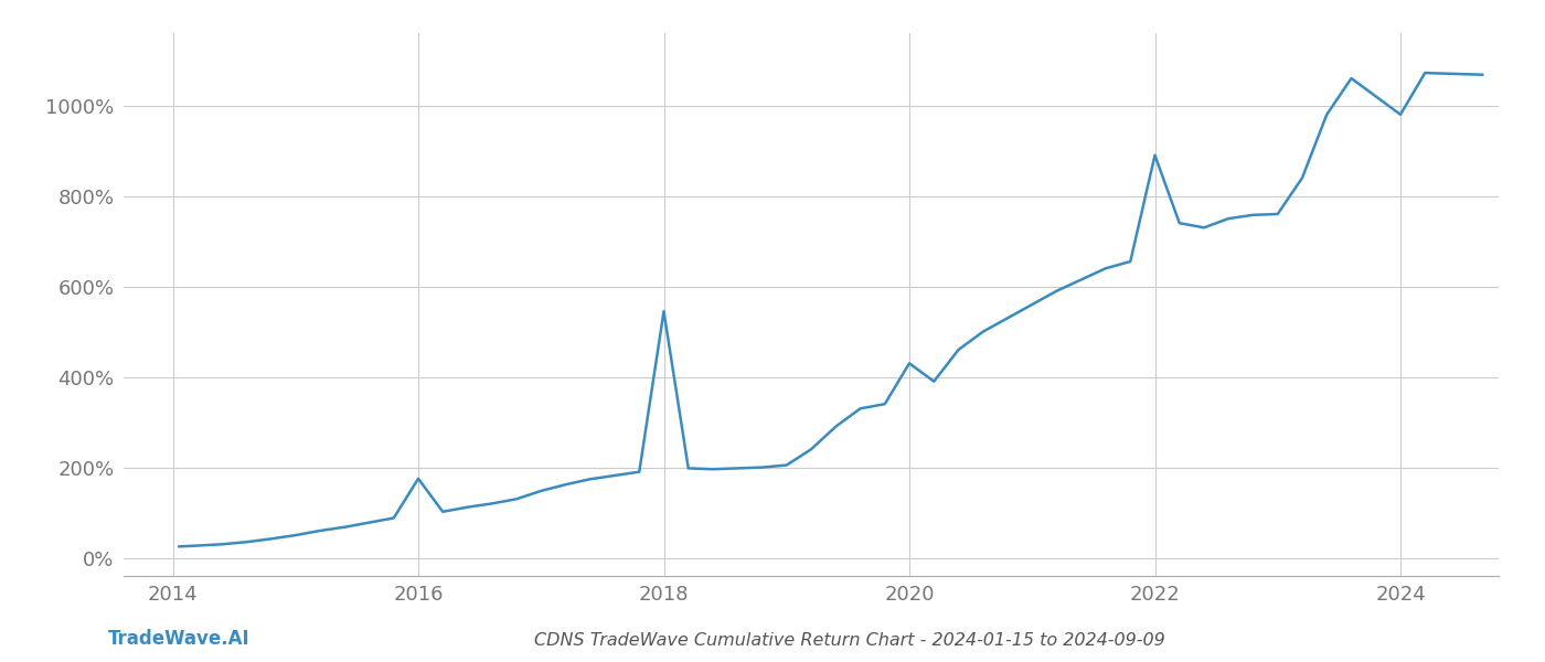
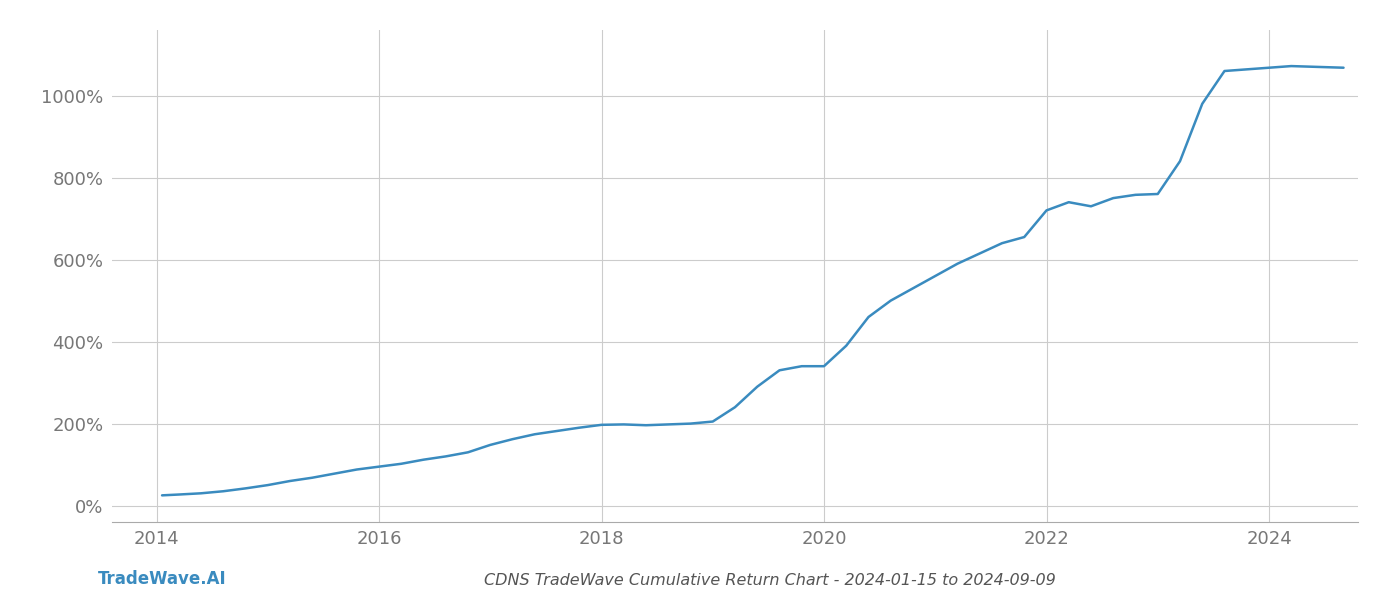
2016: 175% -> 95%
2018: 545% -> 197%
2020: 430% -> 340%
2022: 890% -> 720%
2024: 980% -> 1068%
